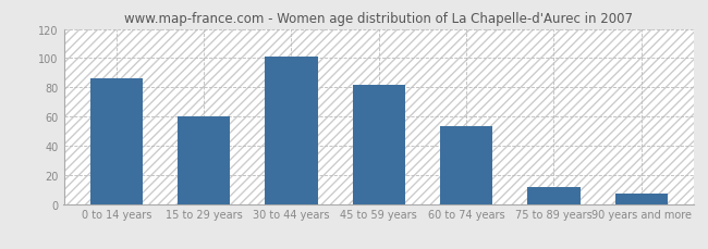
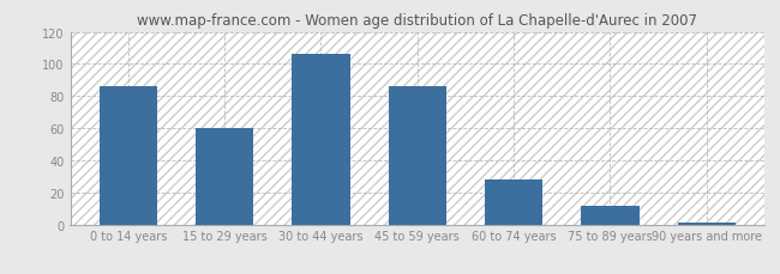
30 to 44 years: 101 -> 106
45 to 59 years: 82 -> 86
60 to 74 years: 53 -> 28
90 years and more: 7 -> 1
